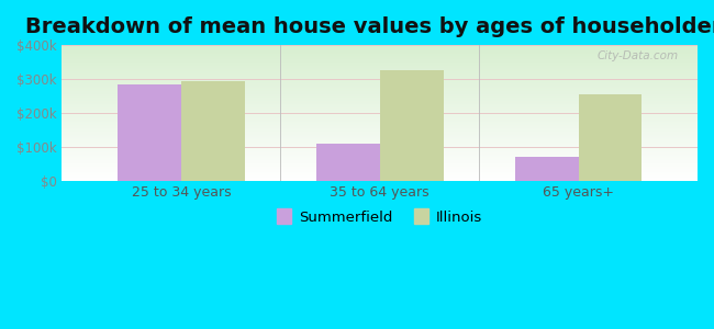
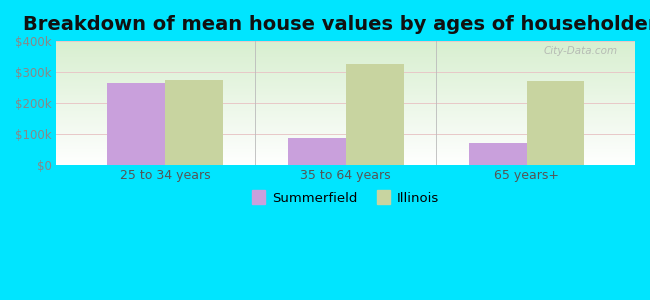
Summerfield/25 to 34 years: $285k -> $265k
Illinois/25 to 34 years: $295k -> $275k
Summerfield/35 to 64 years: $110k -> $85k
Illinois/65 years+: $255k -> $272k
